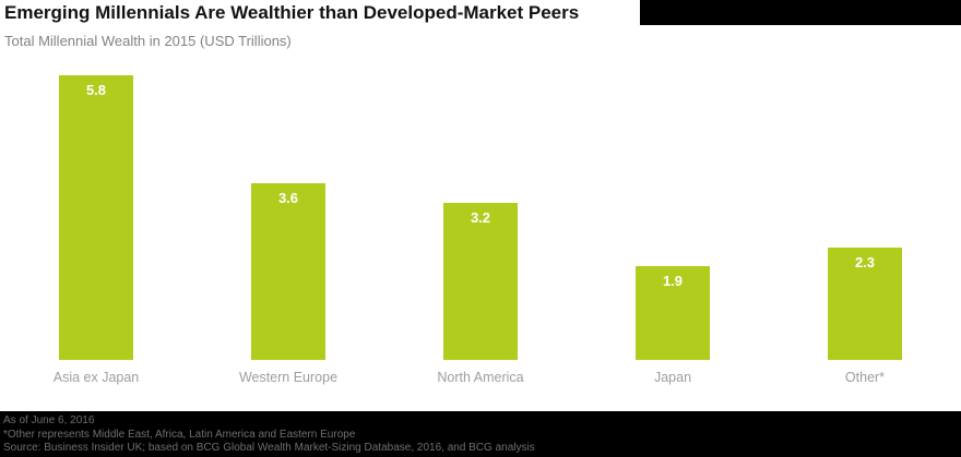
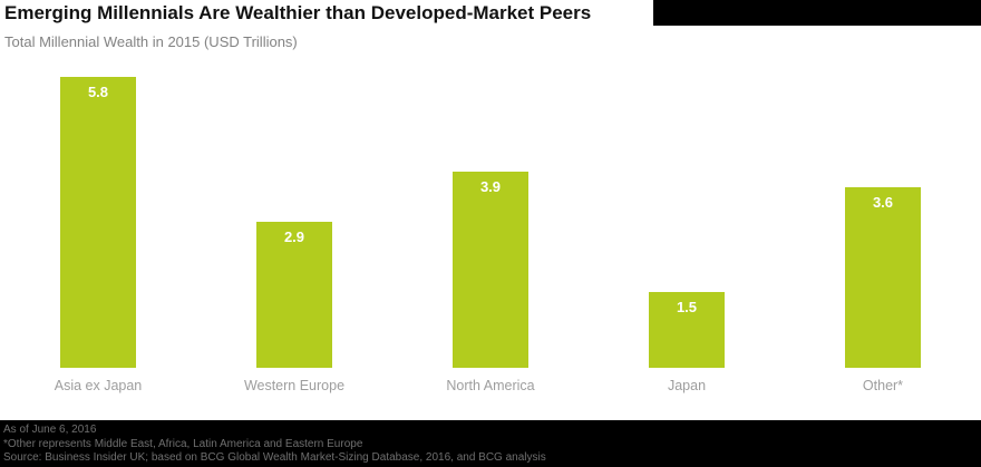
Western Europe: 3.6 -> 2.9
North America: 3.2 -> 3.9
Japan: 1.9 -> 1.5
Other*: 2.3 -> 3.6
